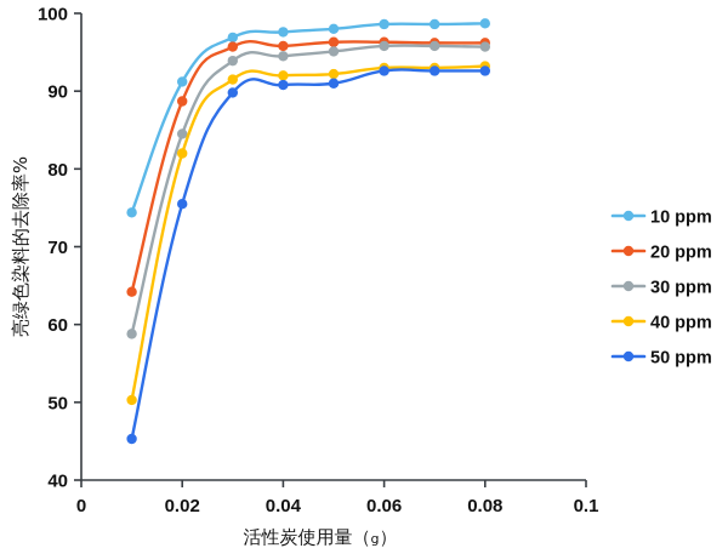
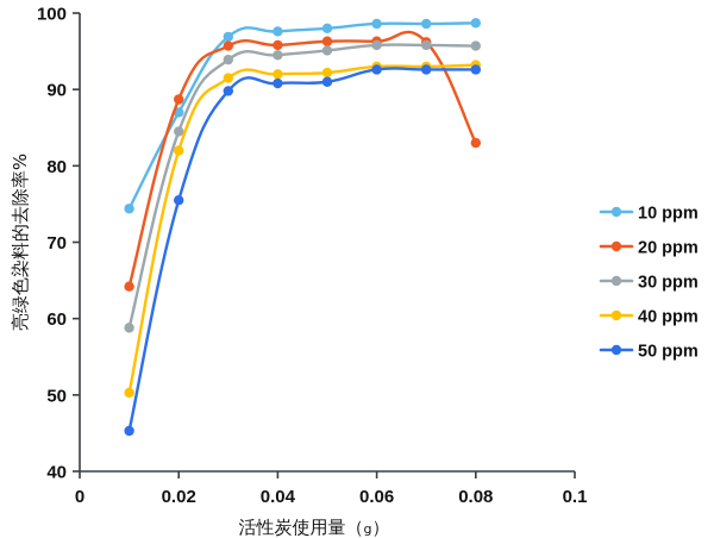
10 ppm/0.02: 91 -> 87
20 ppm/0.08: 96 -> 83
